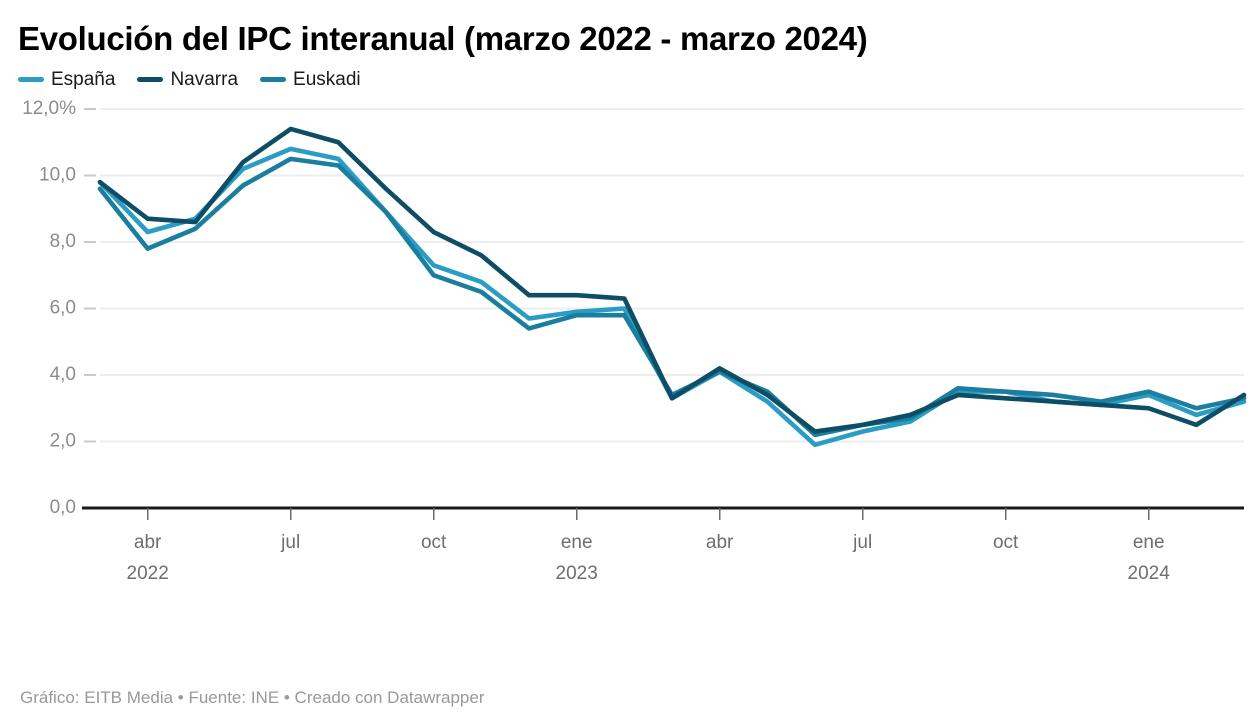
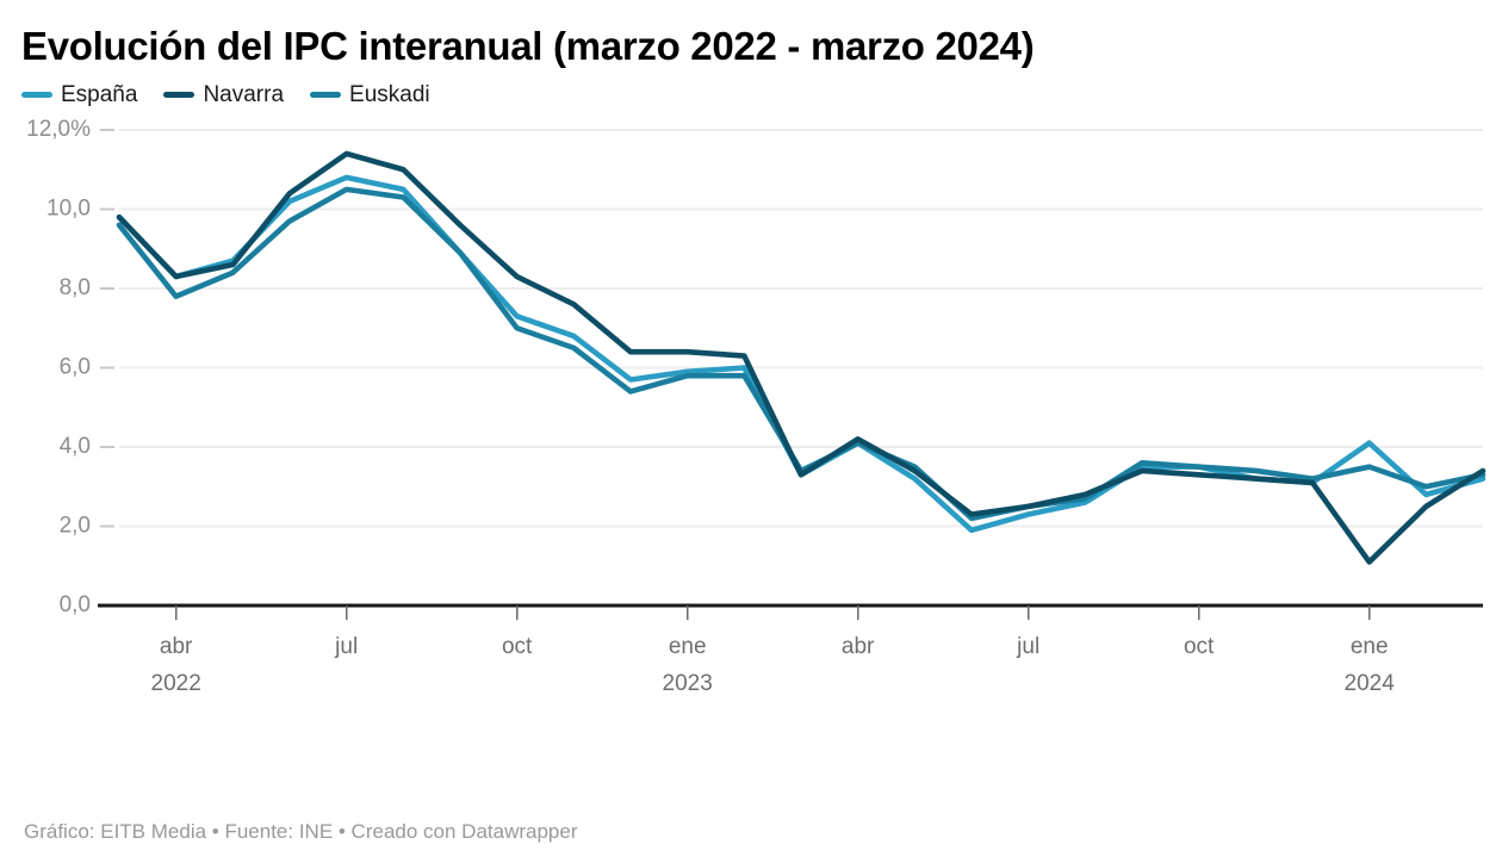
Navarra/abr 2022: 8,7% -> 8,3%
España/ene 2024: 3,4% -> 4,1%
Navarra/ene 2024: 3,0% -> 1,1%
